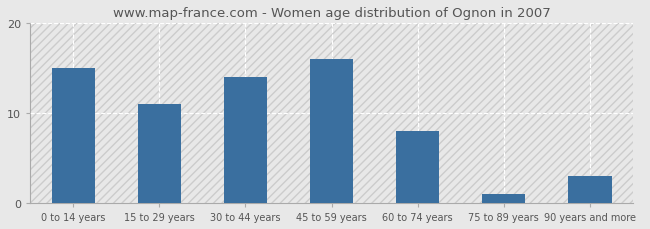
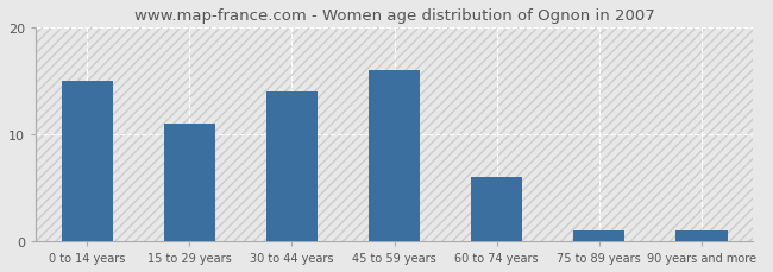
60 to 74 years: 8 -> 6
90 years and more: 3 -> 1
